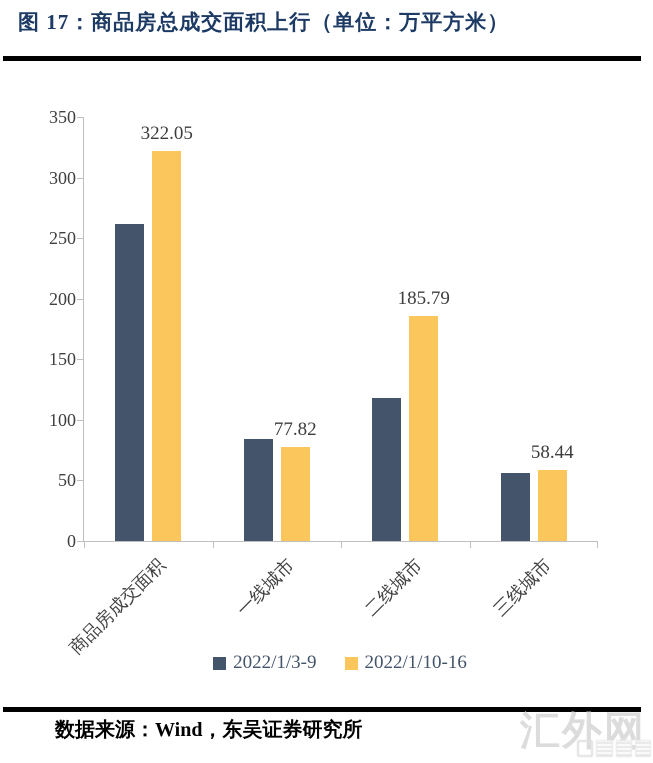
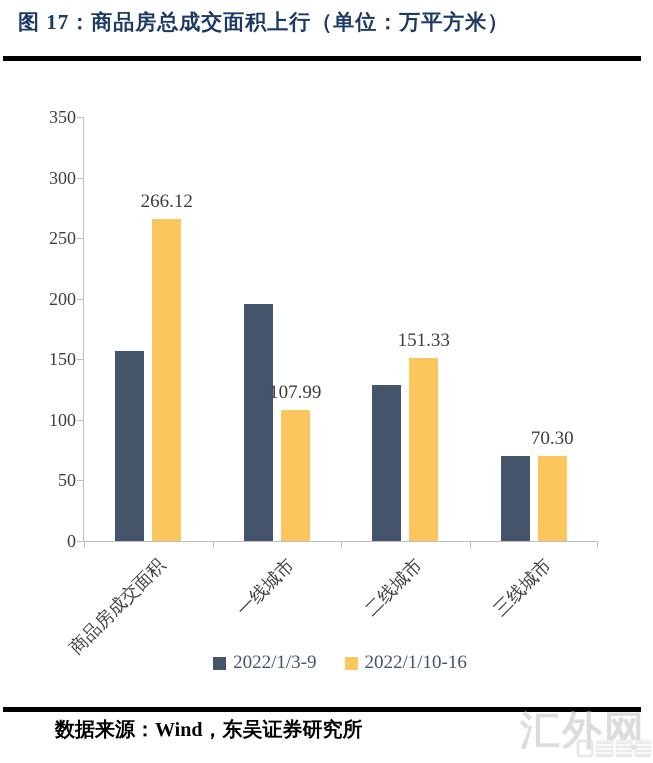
2022/1/3-9/商品房成交面积: 262 -> 157
2022/1/10-16/商品房成交面积: 322.05 -> 266.12
2022/1/3-9/一线城市: 84 -> 196
2022/1/10-16/一线城市: 77.82 -> 107.99
2022/1/3-9/二线城市: 118 -> 129
2022/1/10-16/二线城市: 185.79 -> 151.33
2022/1/3-9/三线城市: 56 -> 70
2022/1/10-16/三线城市: 58.44 -> 70.30
